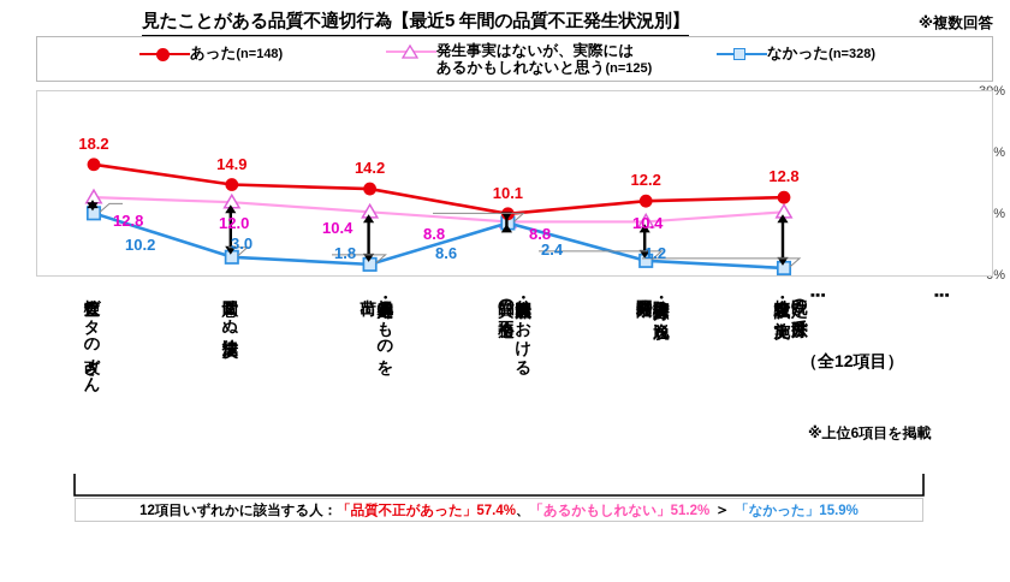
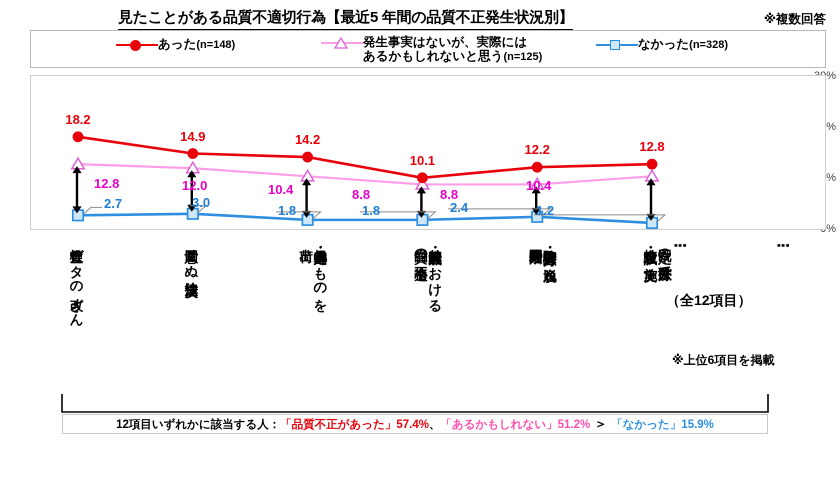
なかった(n=328)/検査データの改ざん: 10.2 -> 2.7
なかった(n=328)/外注・購買製品における品質の不適格: 8.6 -> 1.8
